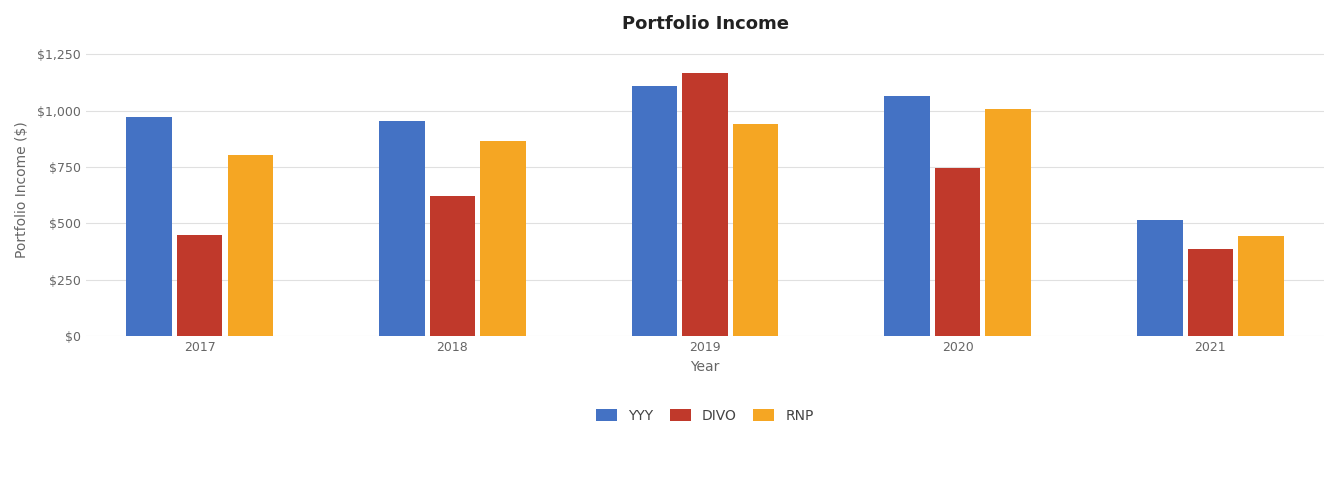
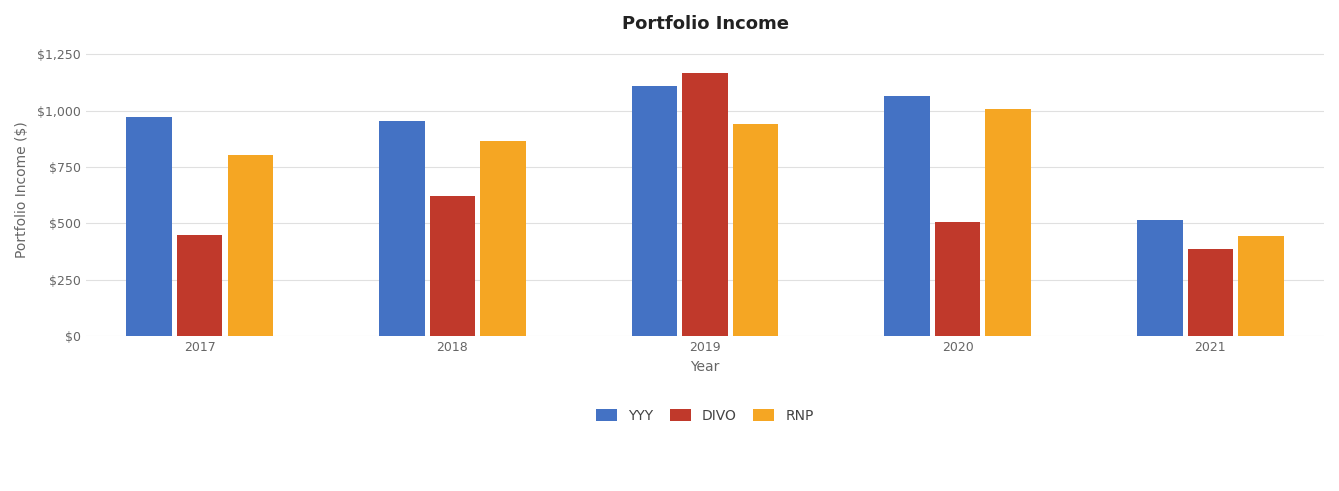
DIVO/2020: $745 -> $505
